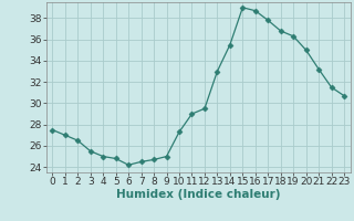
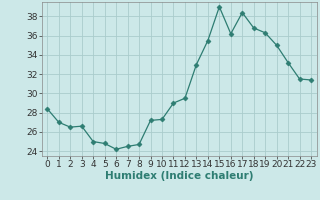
0: 27.5 -> 28.4
3: 25.5 -> 26.6
9: 25.0 -> 27.2
16: 38.7 -> 36.2
17: 37.8 -> 38.4
23: 30.7 -> 31.4
